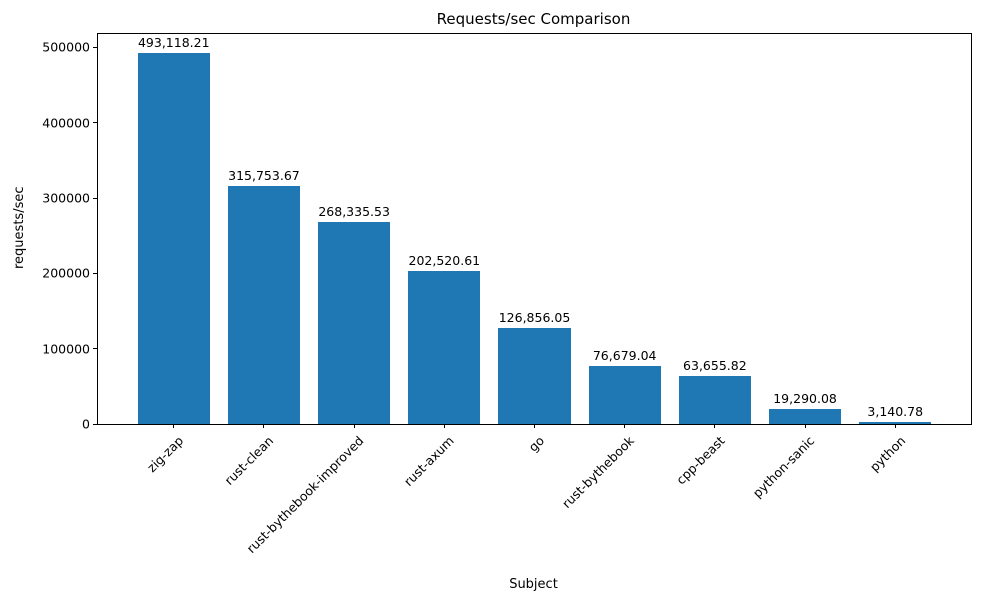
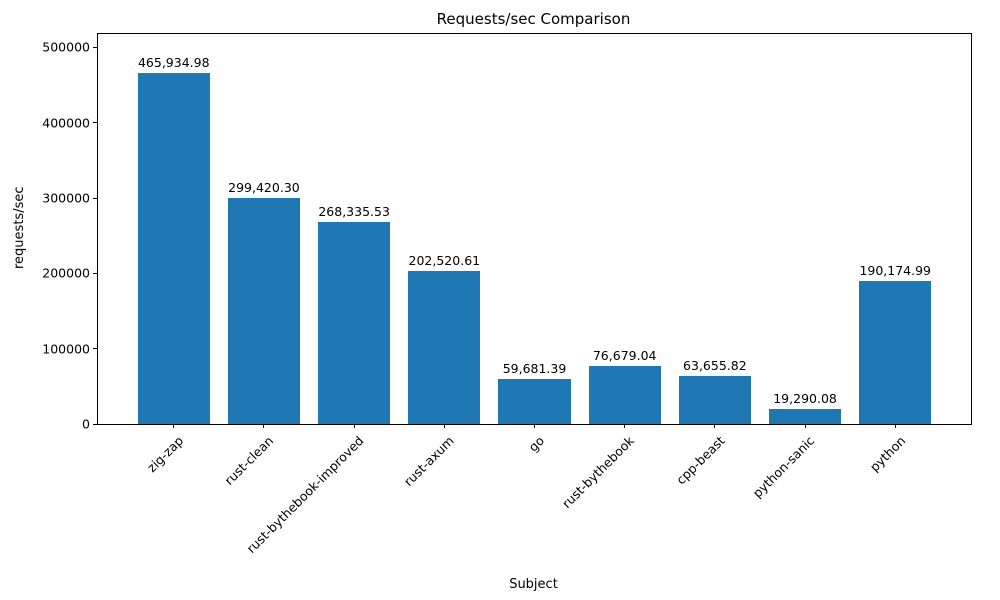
zig-zap: 493,118.21 -> 465,934.98
rust-clean: 315,753.67 -> 299,420.30
go: 126,856.05 -> 59,681.39
python: 3,140.78 -> 190,174.99
